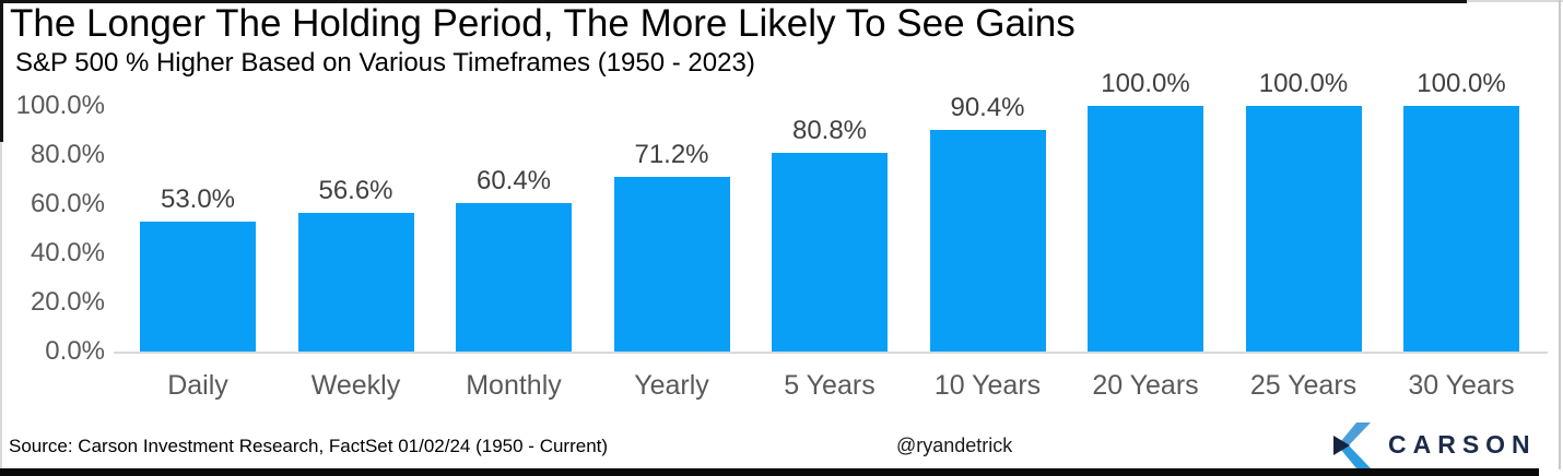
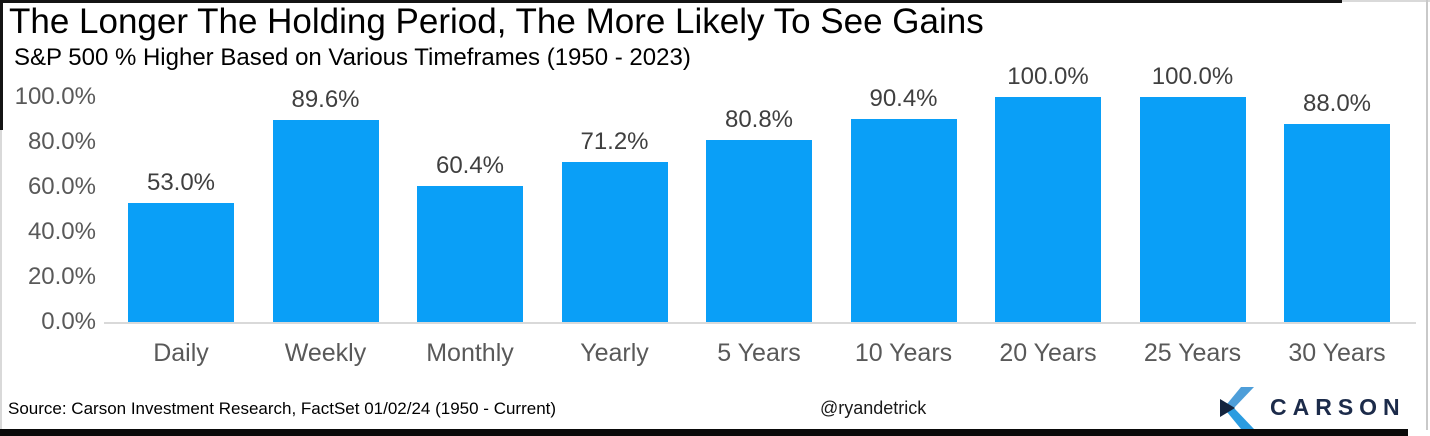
Weekly: 56.6% -> 89.6%
30 Years: 100.0% -> 88.0%
